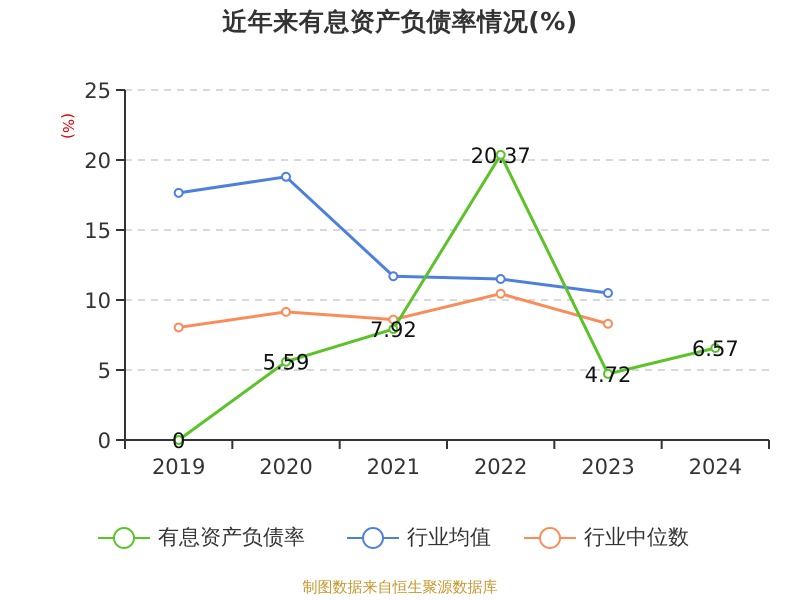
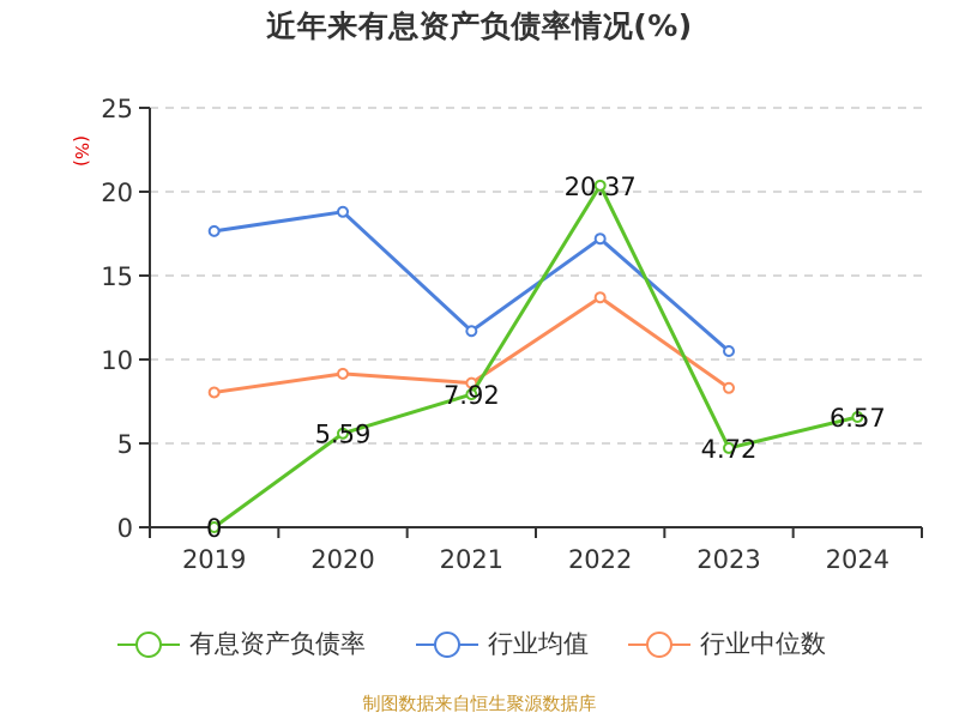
行业均值/2022: 11.5 -> 17.2
行业中位数/2022: 10.4 -> 13.7
